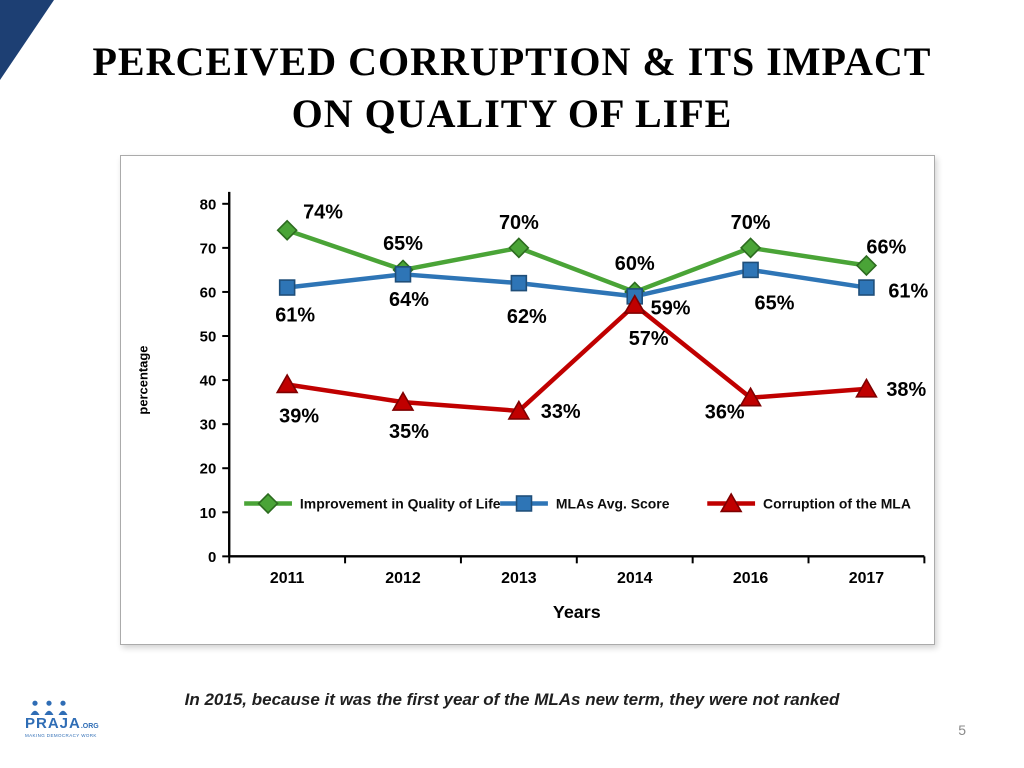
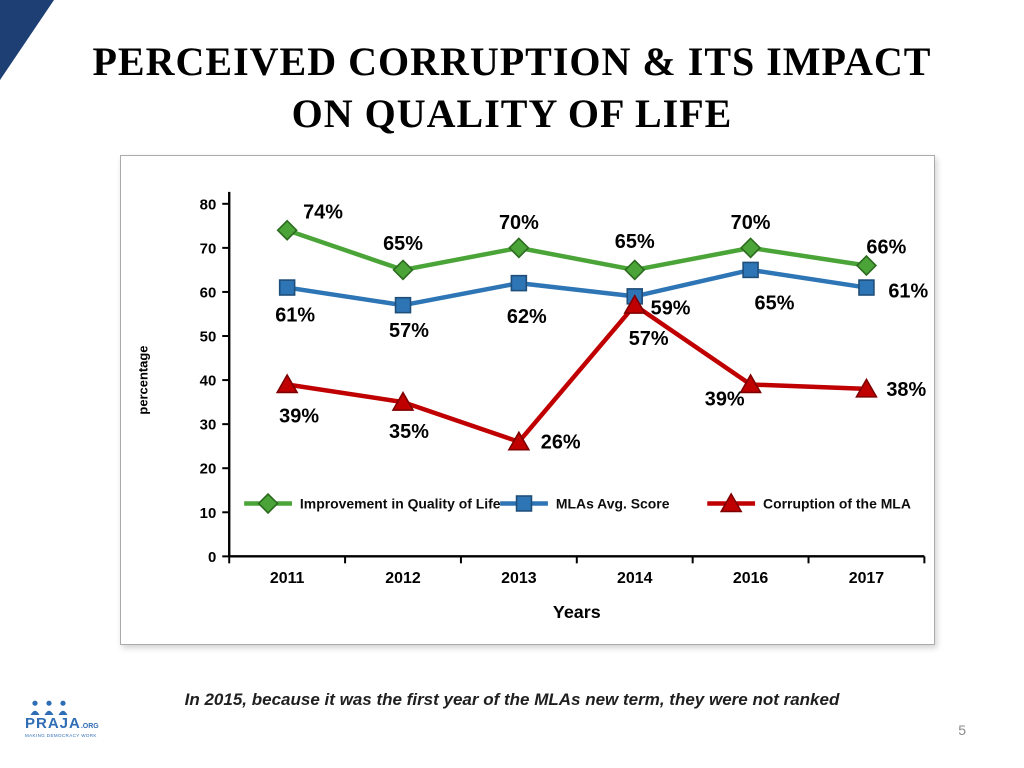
MLAs Avg. Score/2012: 64% -> 57%
Corruption of the MLA/2013: 33% -> 26%
Improvement in Quality of Life/2014: 60% -> 65%
Corruption of the MLA/2016: 36% -> 39%
